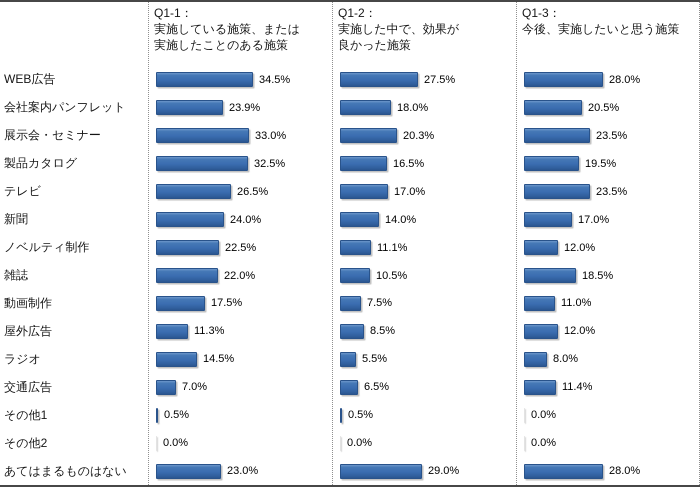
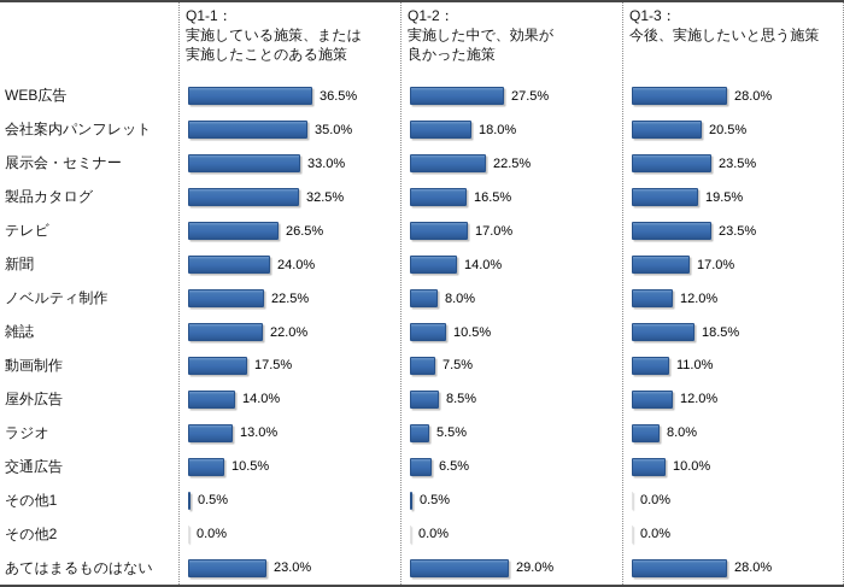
Q1-1：実施している施策、または実施したことのある施策/WEB広告: 34.5% -> 36.5%
Q1-1：実施している施策、または実施したことのある施策/会社案内パンフレット: 23.9% -> 35.0%
Q1-2：実施した中で、効果が良かった施策/展示会・セミナー: 20.3% -> 22.5%
Q1-2：実施した中で、効果が良かった施策/ノベルティ制作: 11.1% -> 8.0%
Q1-1：実施している施策、または実施したことのある施策/屋外広告: 11.3% -> 14.0%
Q1-1：実施している施策、または実施したことのある施策/ラジオ: 14.5% -> 13.0%
Q1-1：実施している施策、または実施したことのある施策/交通広告: 7.0% -> 10.5%
Q1-3：今後、実施したいと思う施策/交通広告: 11.4% -> 10.0%
